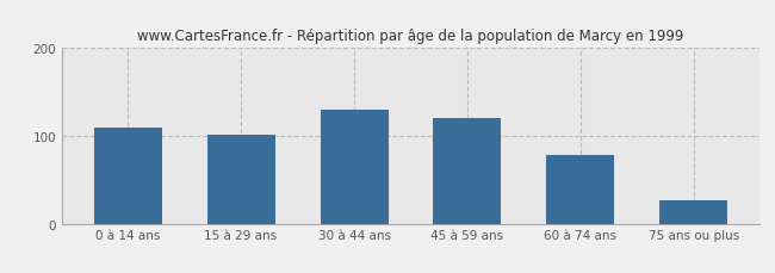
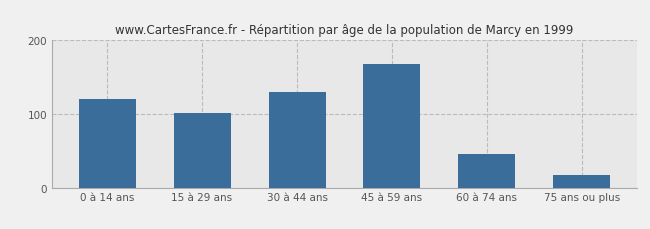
0 à 14 ans: 110 -> 120
45 à 59 ans: 120 -> 168
60 à 74 ans: 78 -> 46
75 ans ou plus: 26 -> 17
